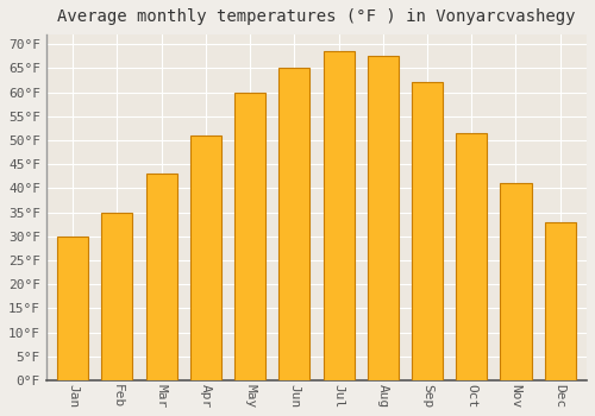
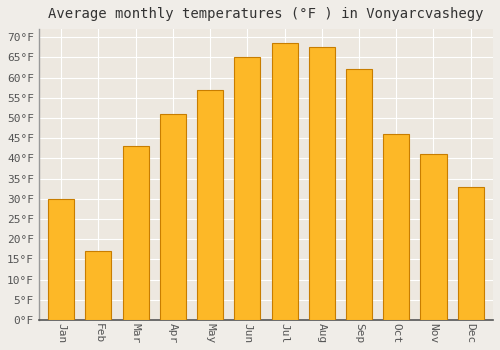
Feb: 35.0°F -> 17.0°F
May: 60.0°F -> 57.0°F
Oct: 51.5°F -> 46.0°F
